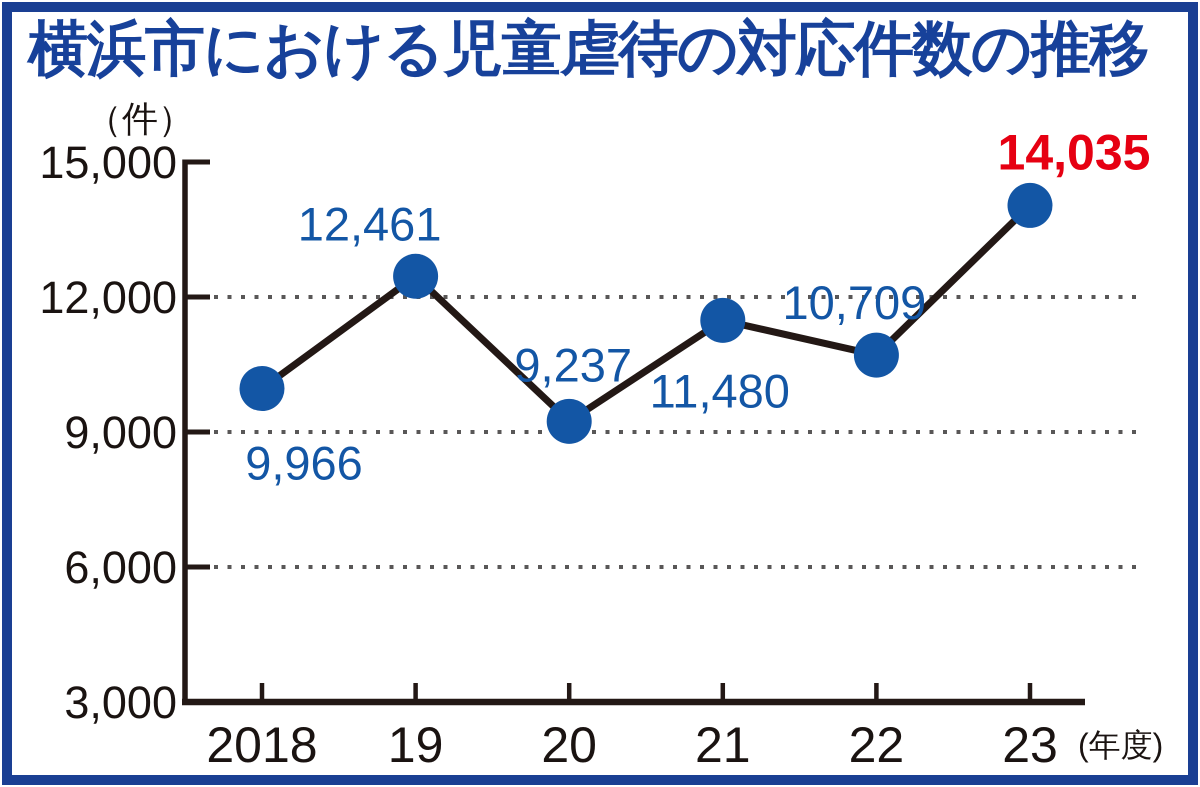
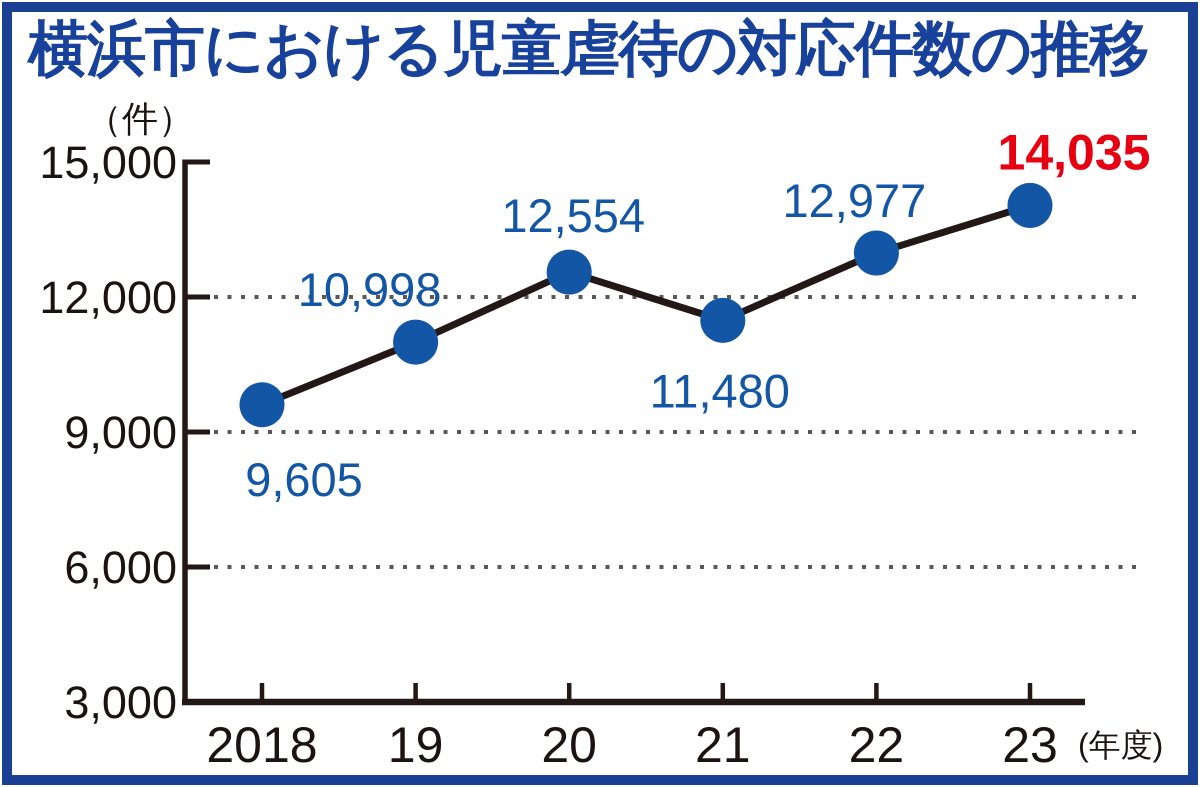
2018: 9,966 -> 9,605
19: 12,461 -> 10,998
20: 9,237 -> 12,554
22: 10,709 -> 12,977
